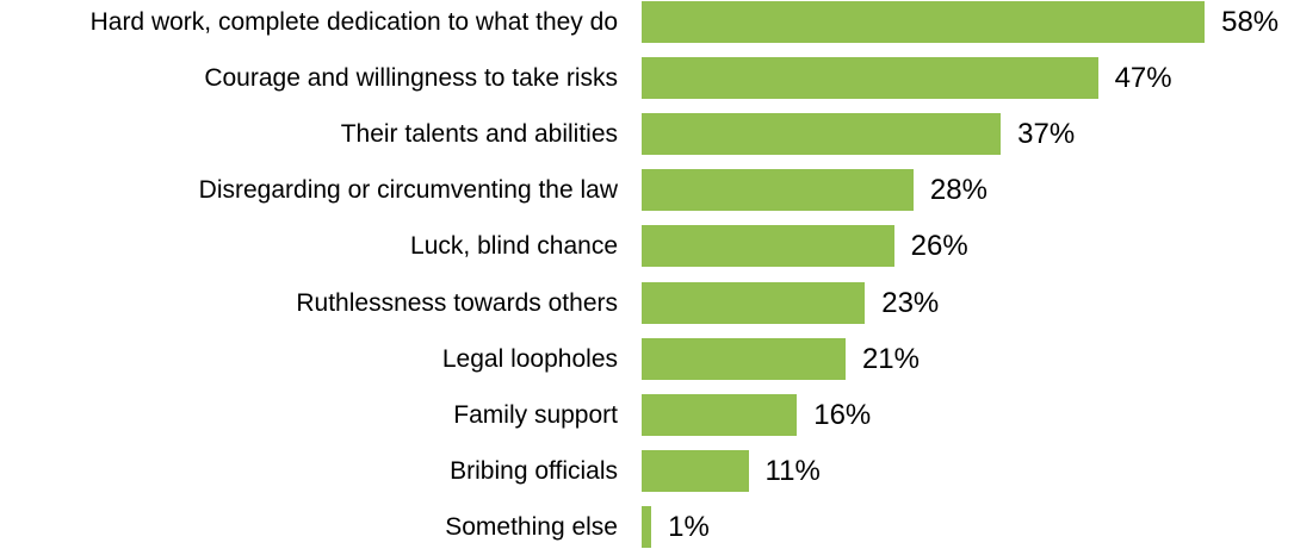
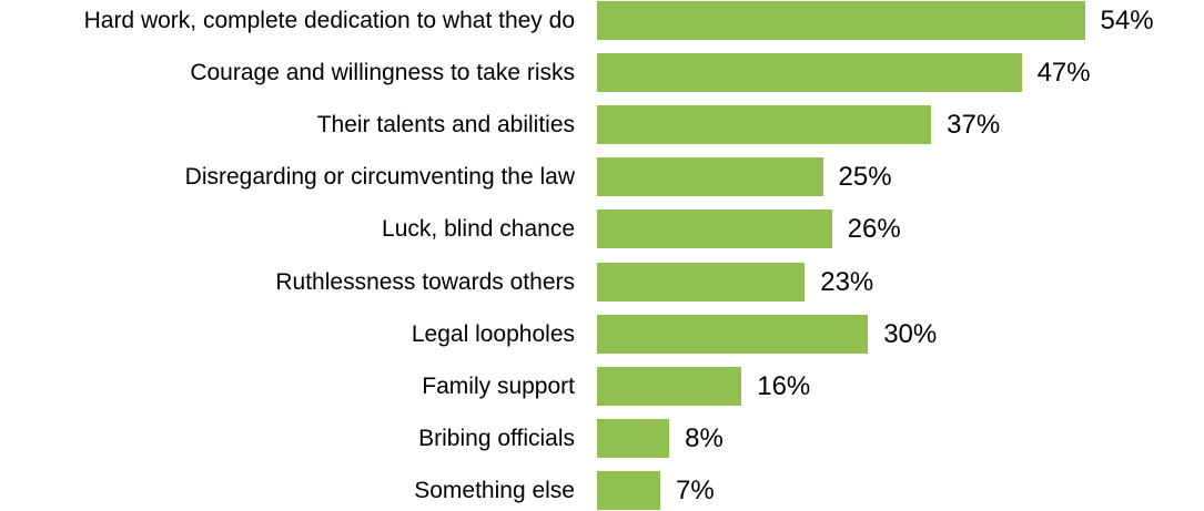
Hard work, complete dedication to what they do: 58% -> 54%
Disregarding or circumventing the law: 28% -> 25%
Legal loopholes: 21% -> 30%
Bribing officials: 11% -> 8%
Something else: 1% -> 7%
